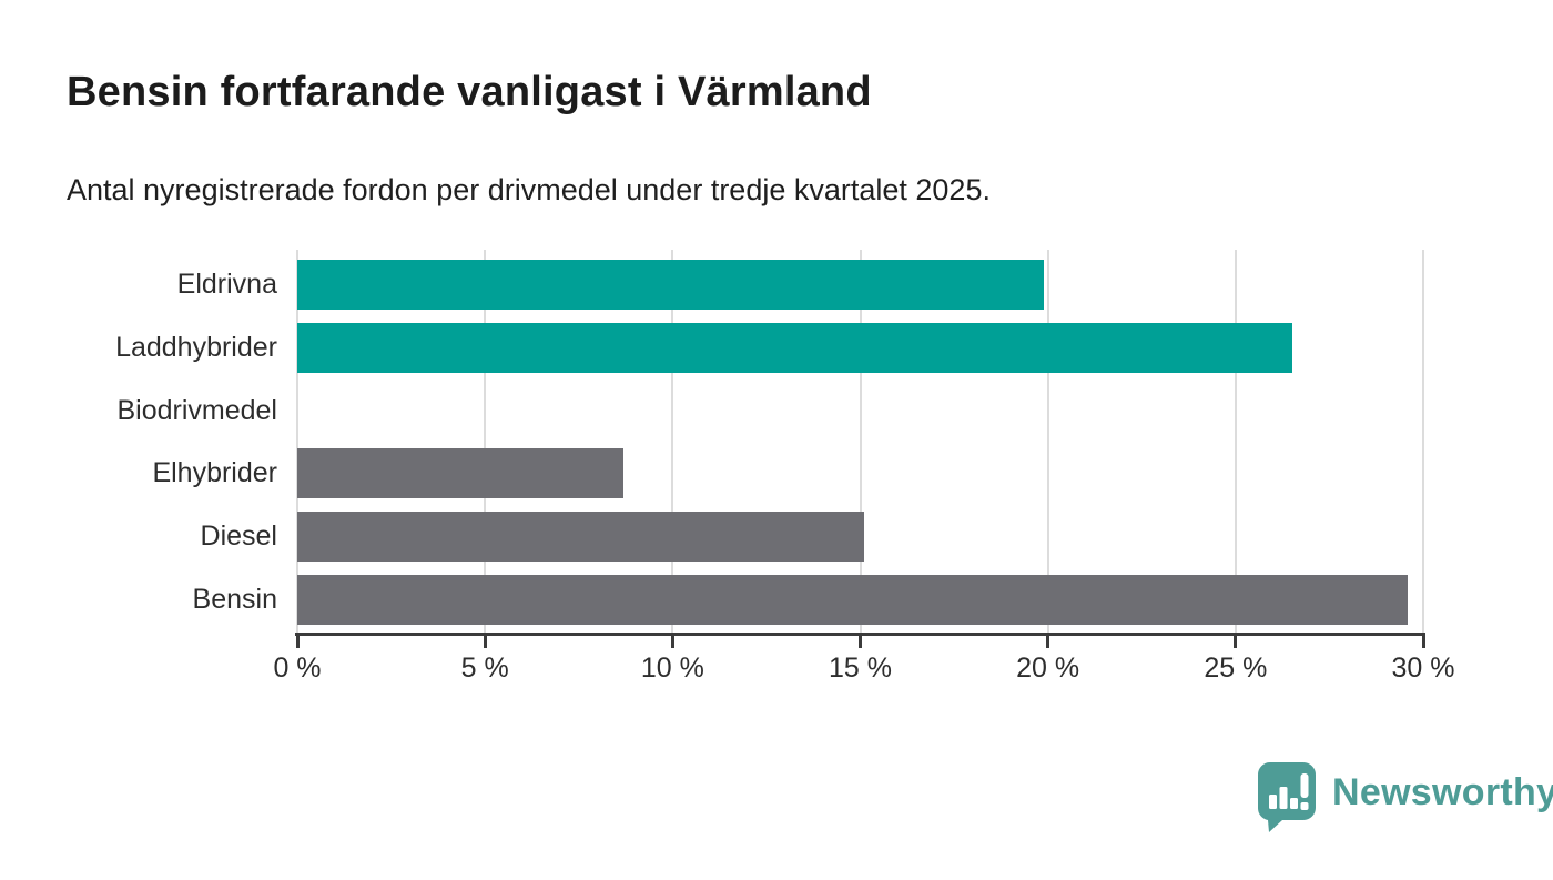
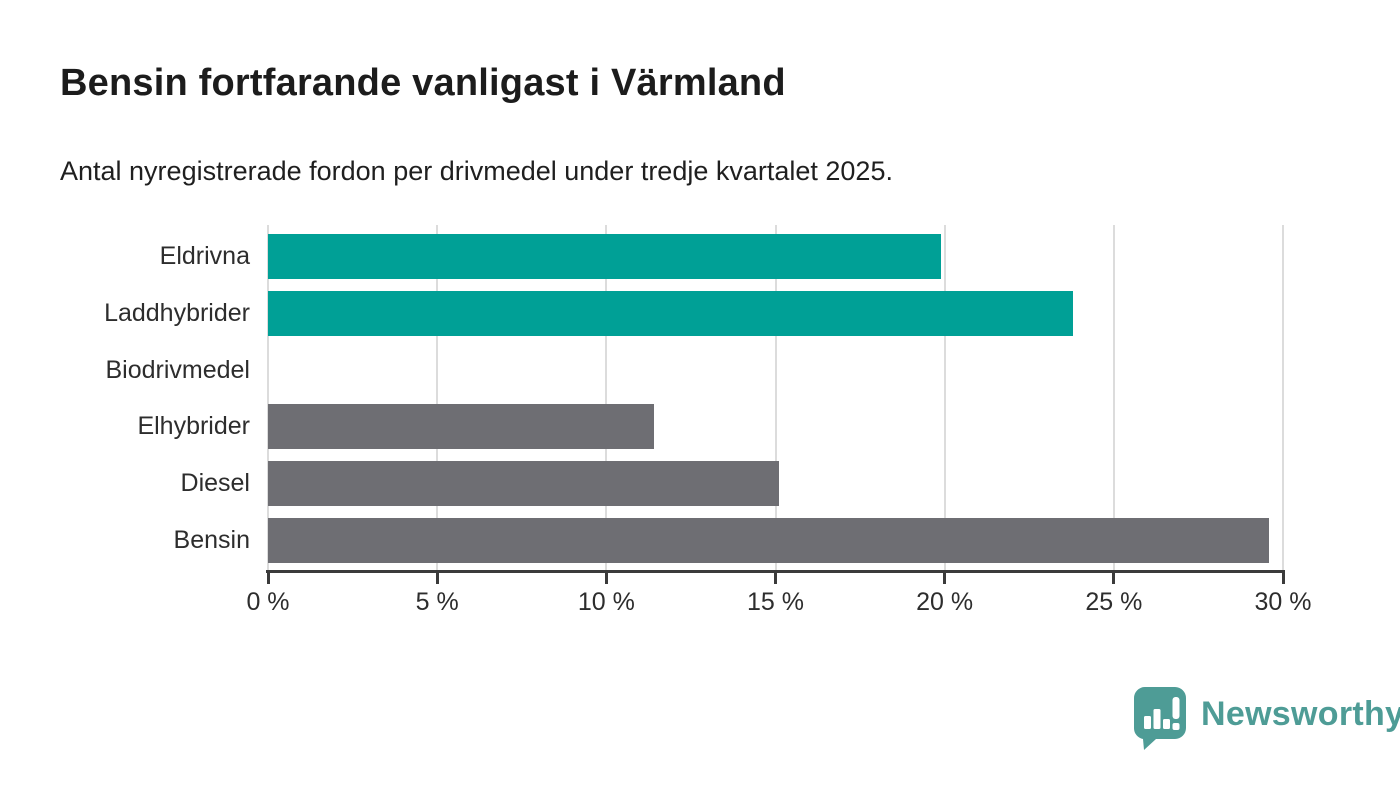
Laddhybrider: 26.5% -> 23.8%
Elhybrider: 8.7% -> 11.4%
